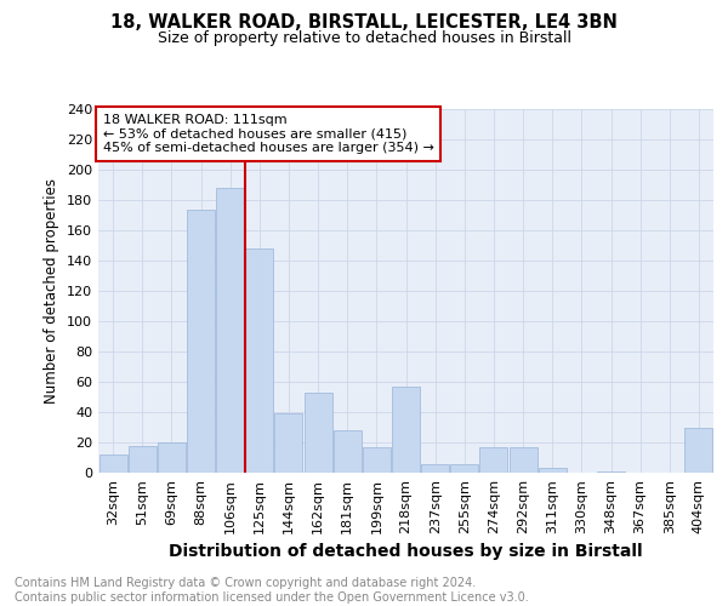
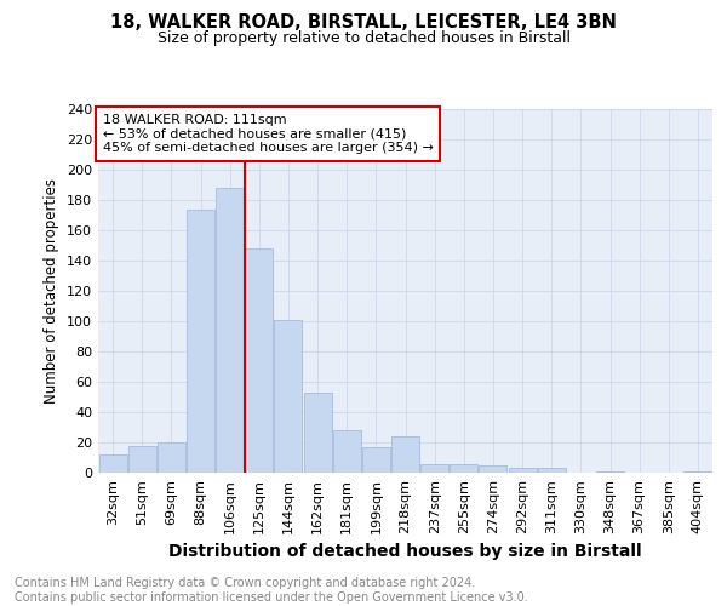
144sqm: 39 -> 101
218sqm: 57 -> 24
274sqm: 17 -> 5
292sqm: 17 -> 3
404sqm: 30 -> 1
